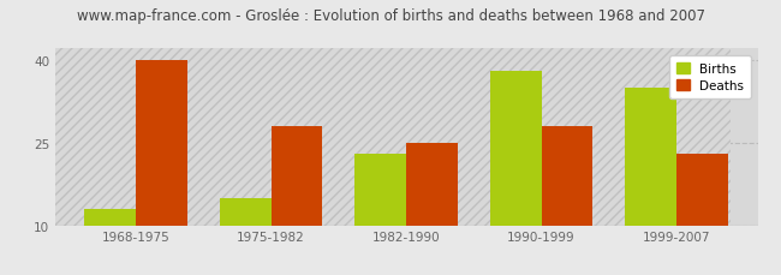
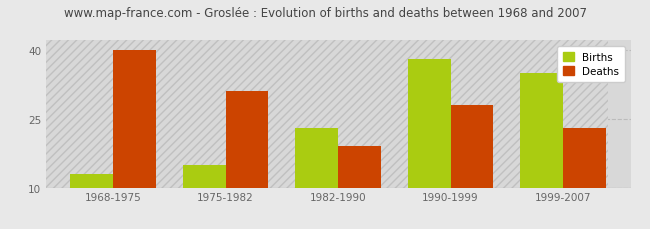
Deaths/1975-1982: 28 -> 31
Deaths/1982-1990: 25 -> 19
